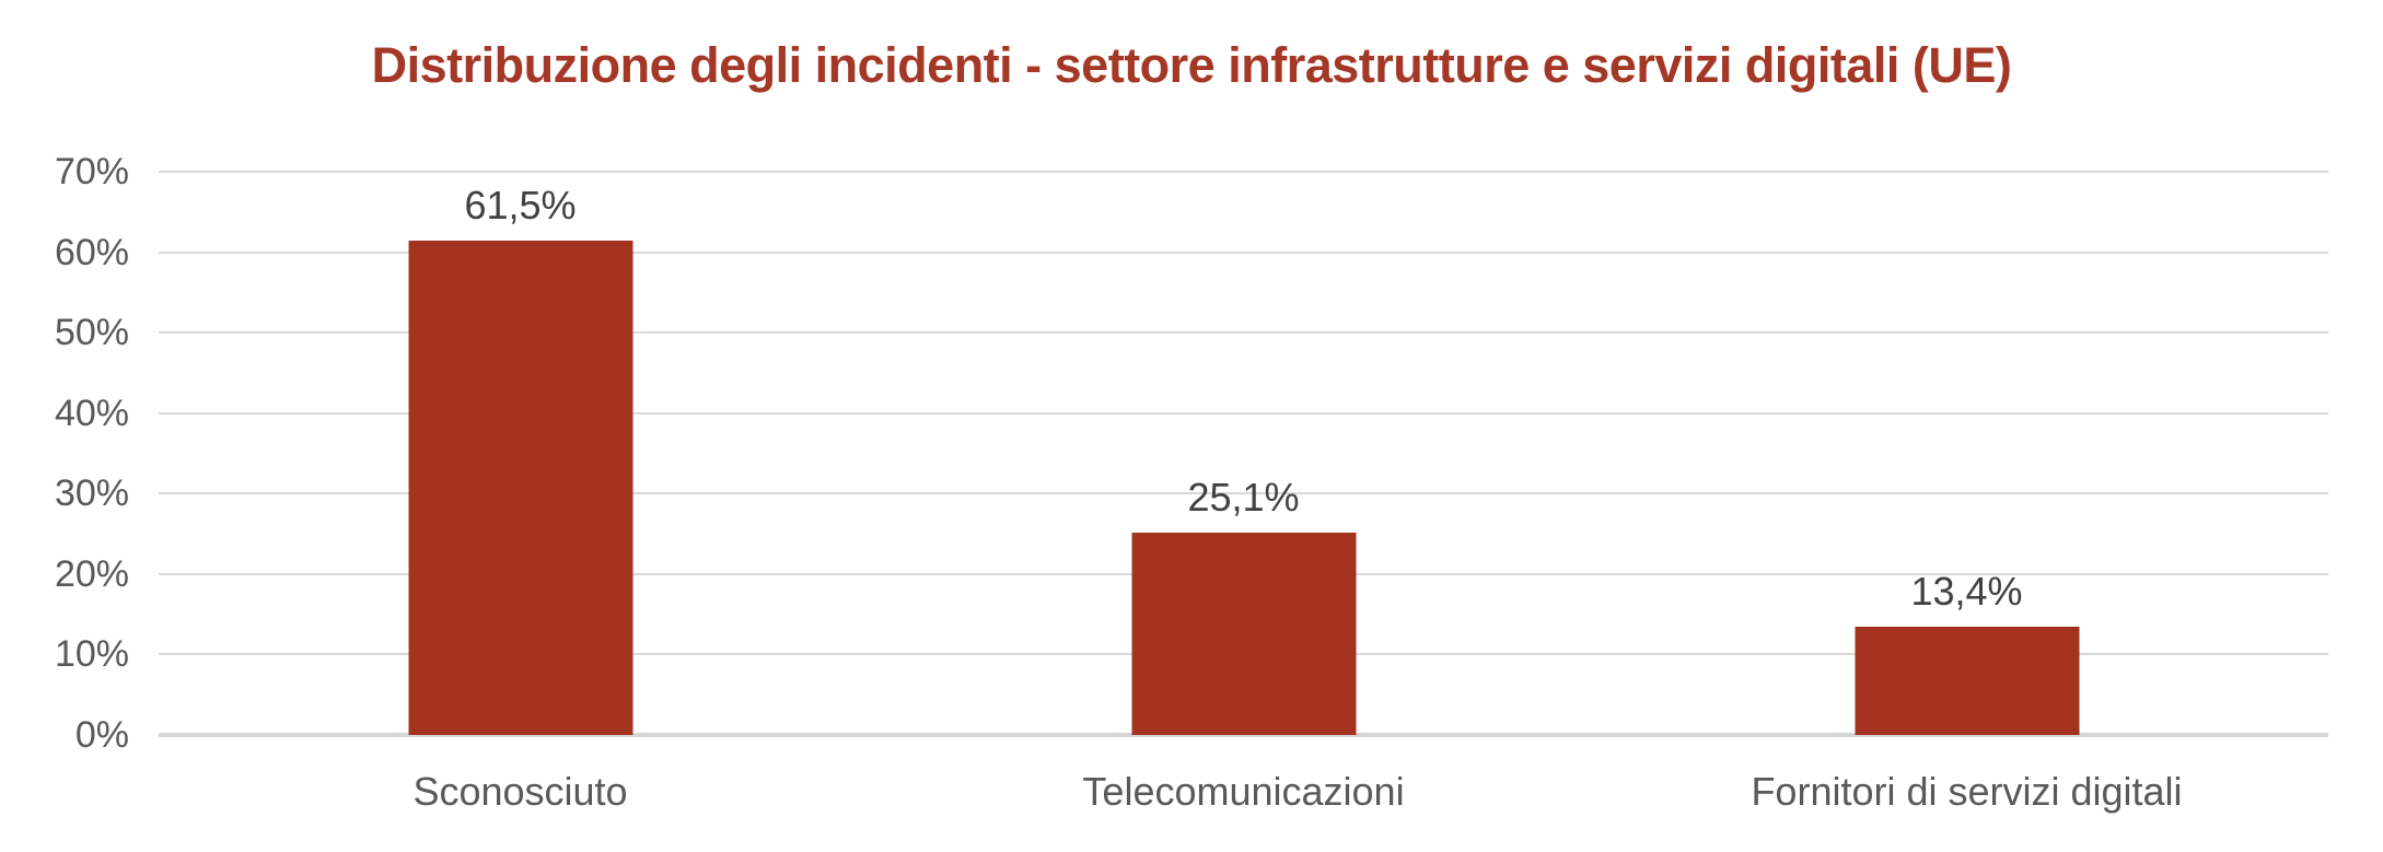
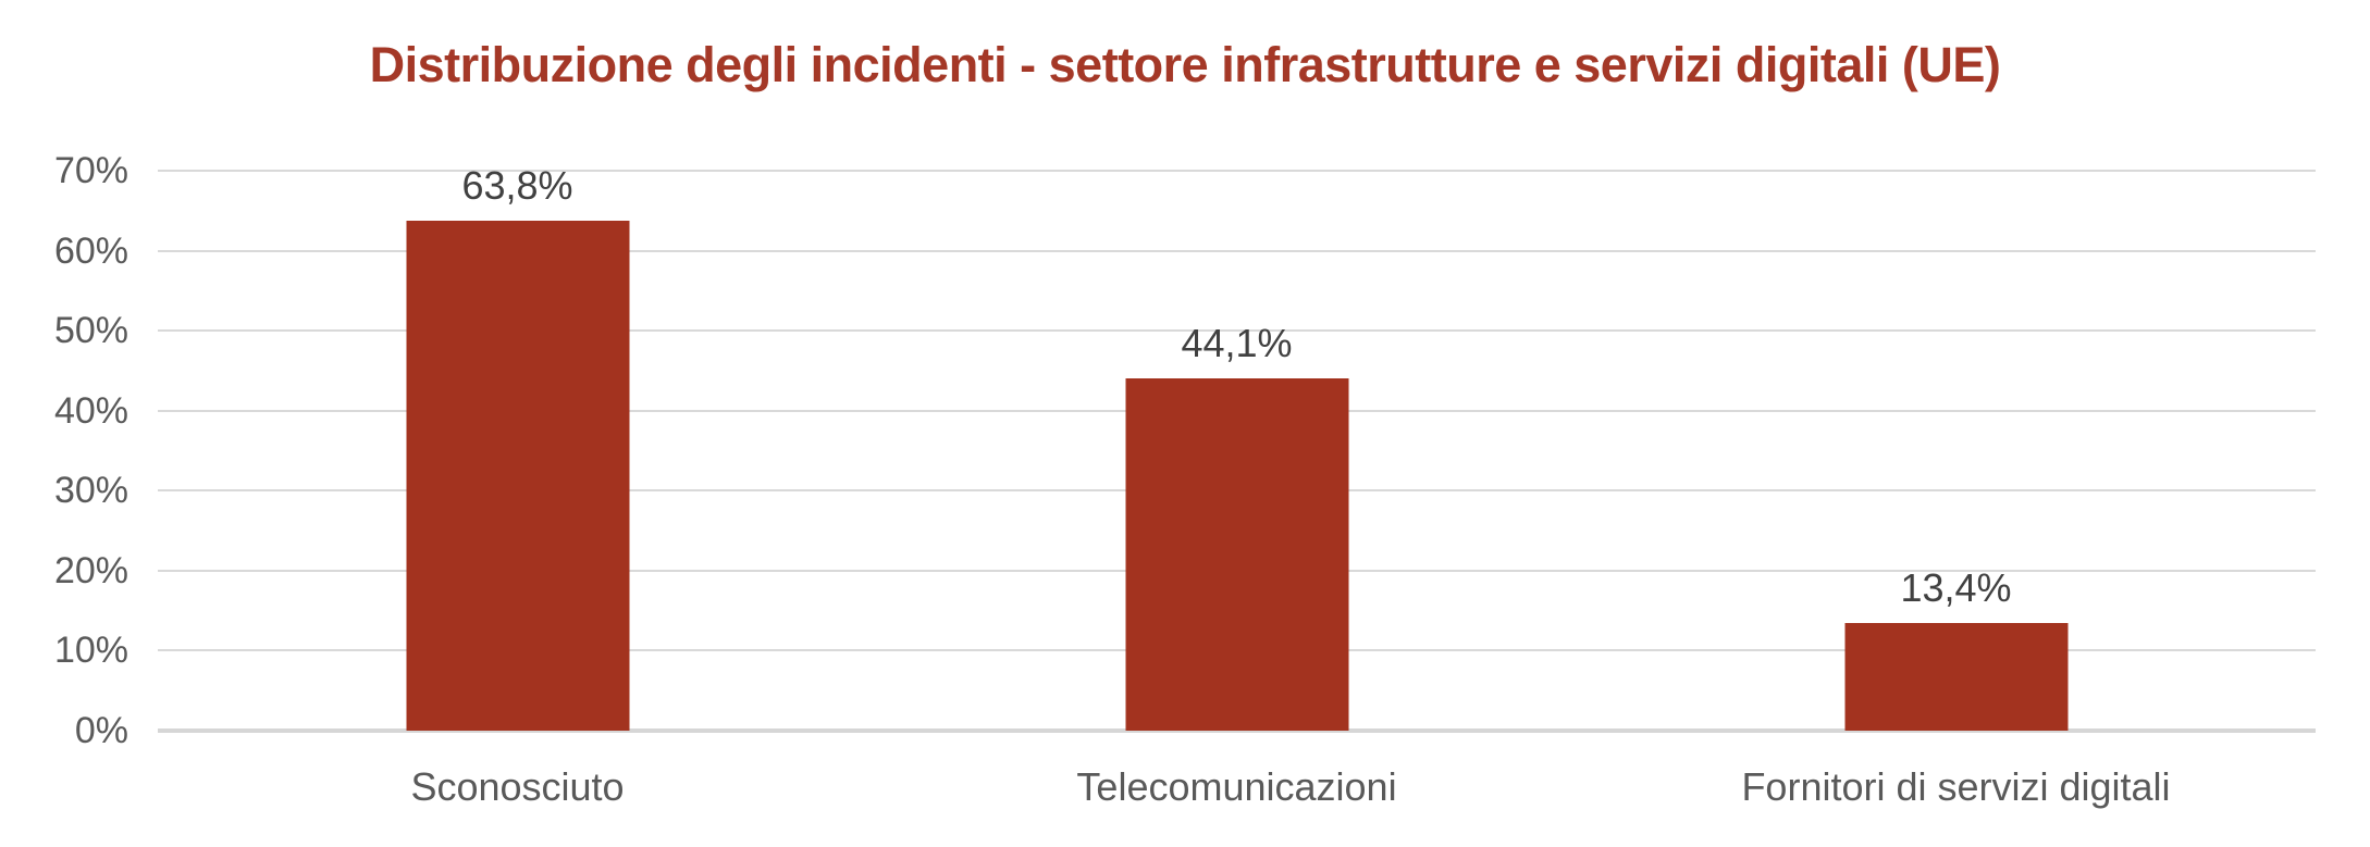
Sconosciuto: 61,5% -> 63,8%
Telecomunicazioni: 25,1% -> 44,1%
